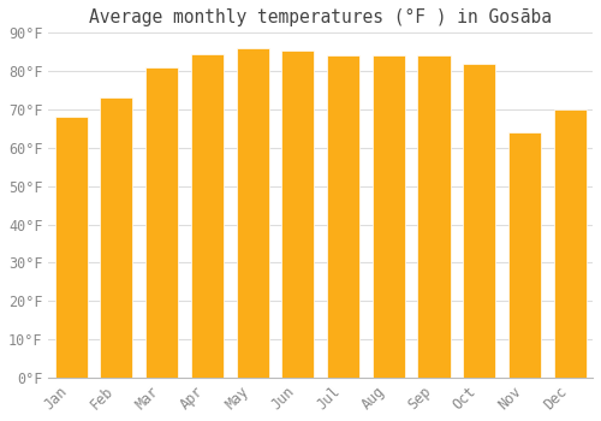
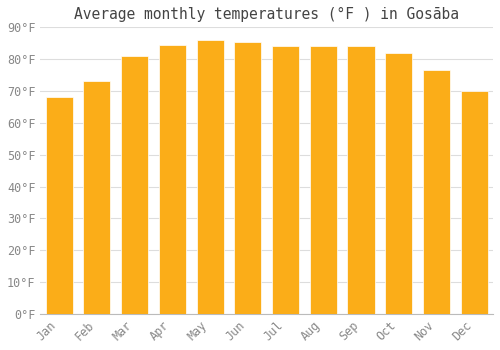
Nov: 64.0°F -> 76.5°F
